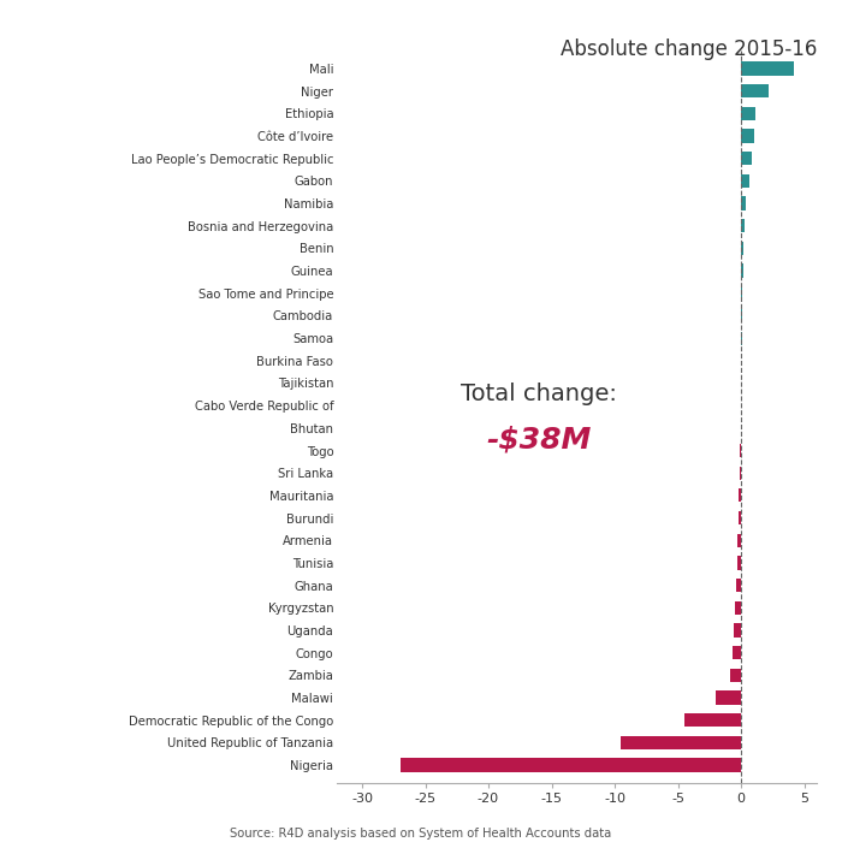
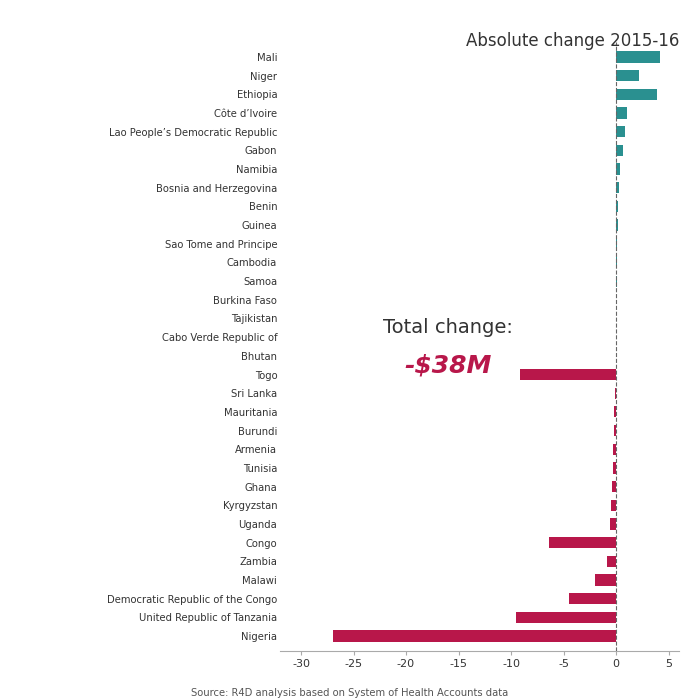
Ethiopia: 1.1 -> 3.9
Togo: -0.1 -> -9.1
Congo: -0.7 -> -6.4
